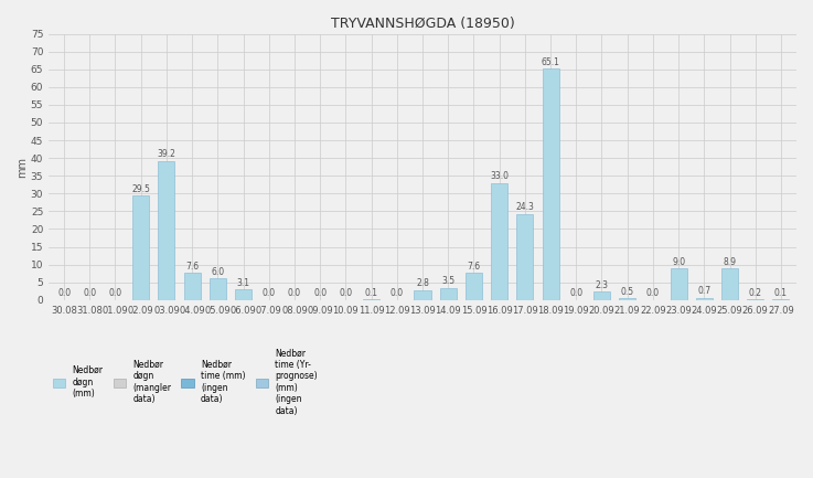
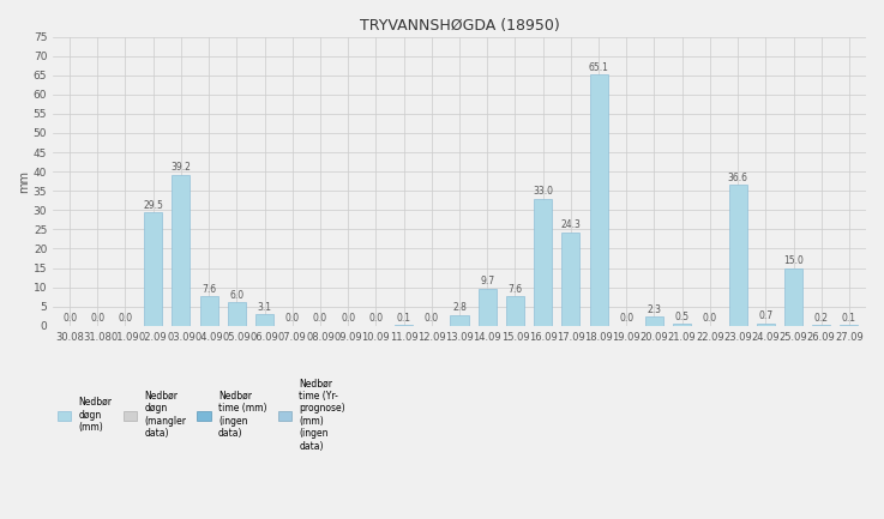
14.09: 3.5 -> 9.7
23.09: 9.0 -> 36.6
25.09: 8.9 -> 15.0
